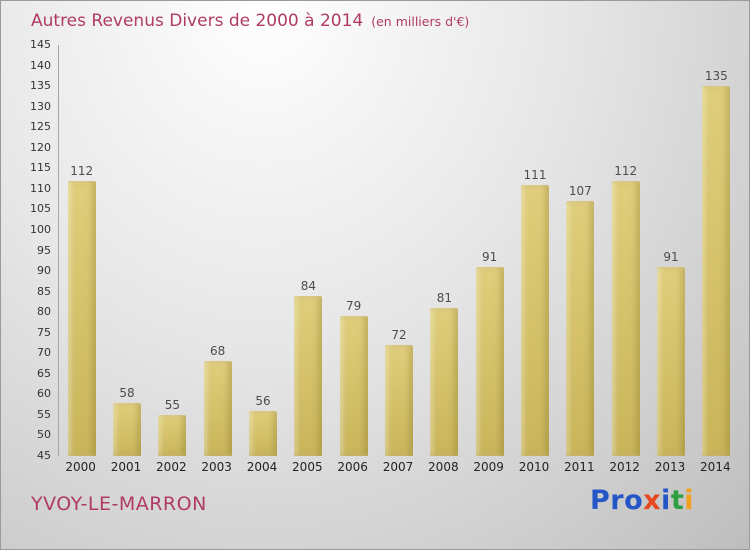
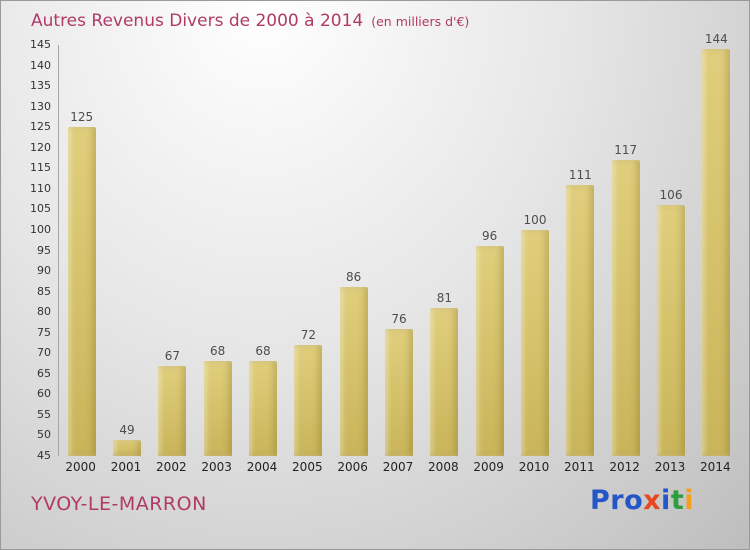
2000: 112 -> 125
2001: 58 -> 49
2002: 55 -> 67
2004: 56 -> 68
2005: 84 -> 72
2006: 79 -> 86
2007: 72 -> 76
2009: 91 -> 96
2010: 111 -> 100
2011: 107 -> 111
2012: 112 -> 117
2013: 91 -> 106
2014: 135 -> 144
